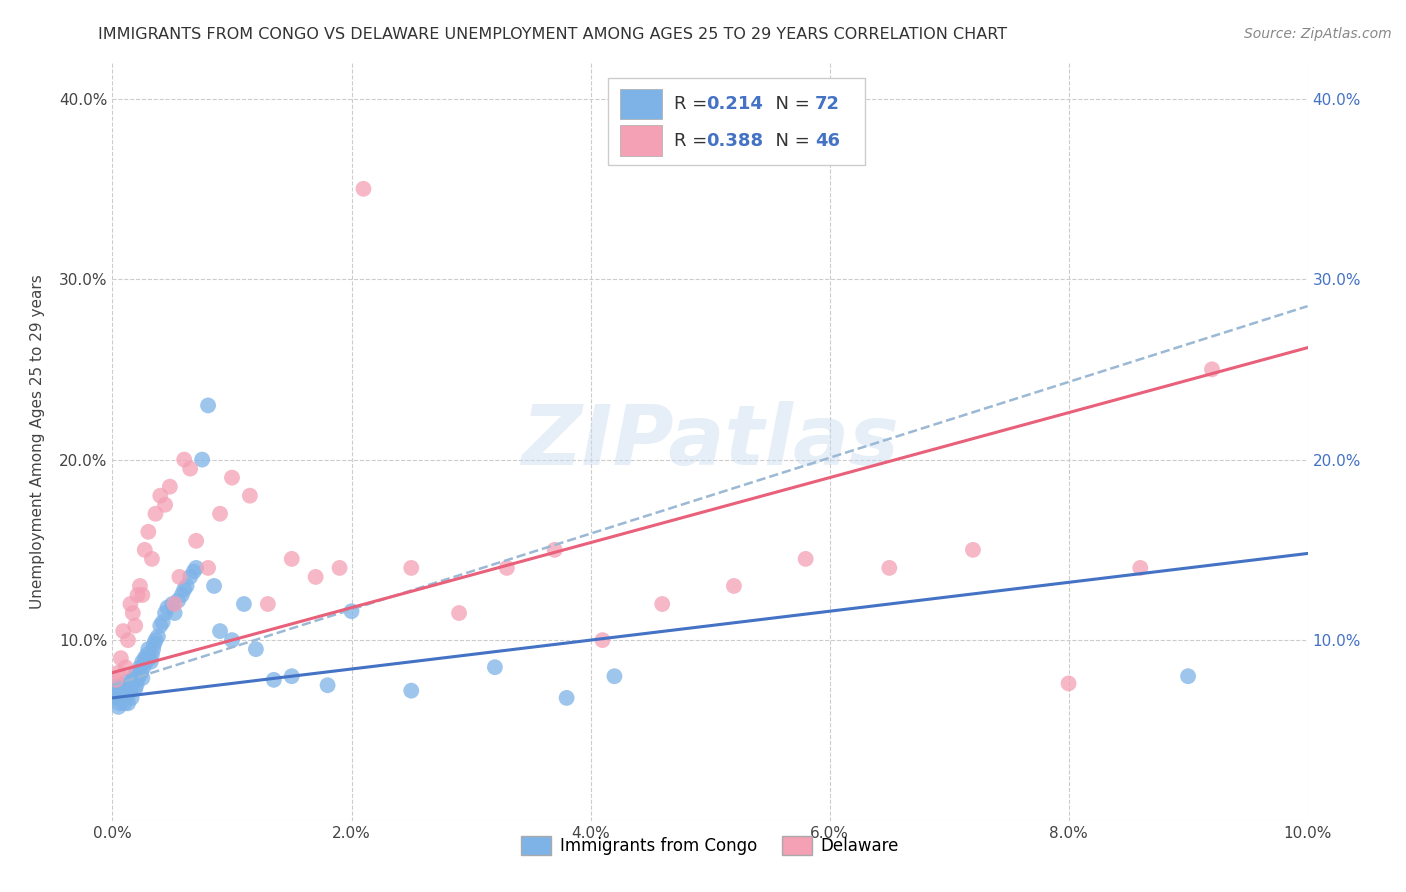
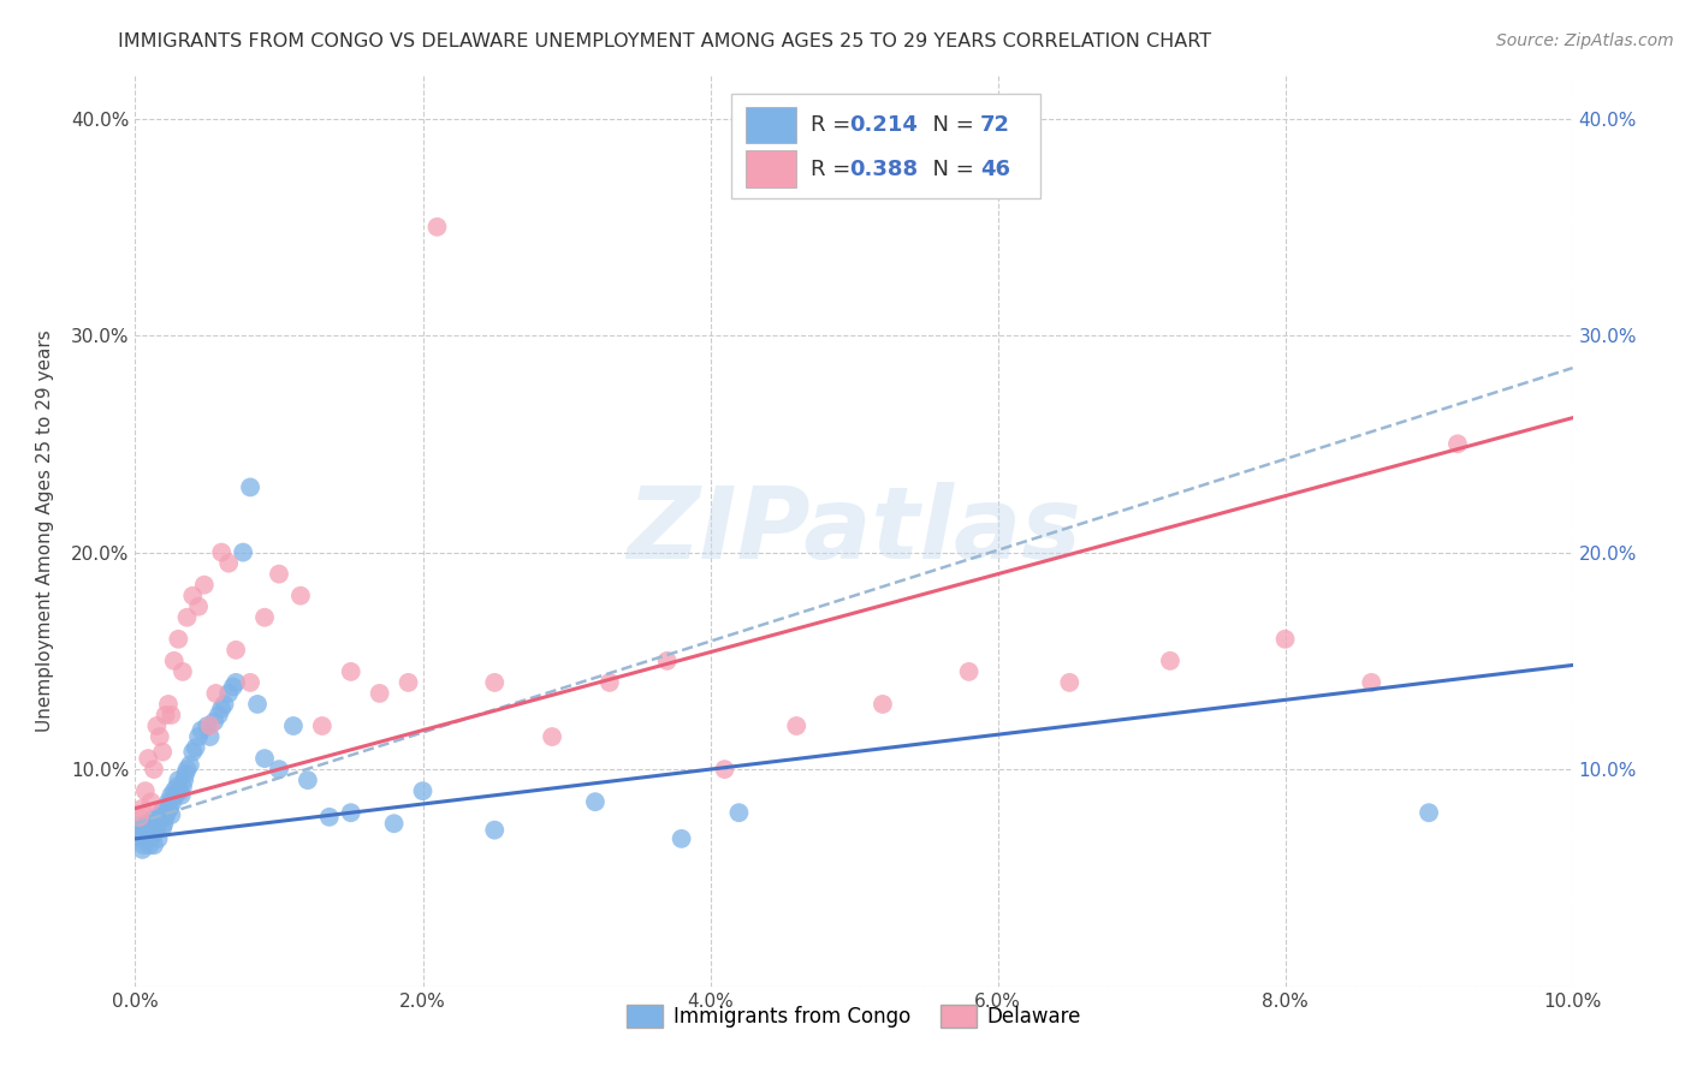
Immigrants from Congo/2.0%: 11.6% -> 9.0%
Delaware/8.0%: 7.6% -> 16.0%
